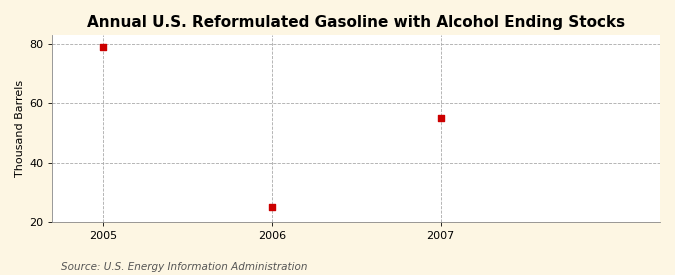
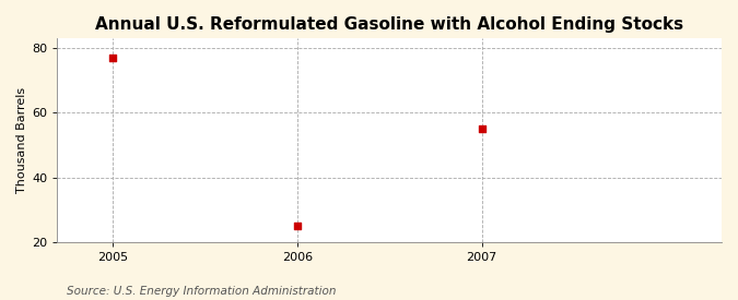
2005: 79 -> 77
